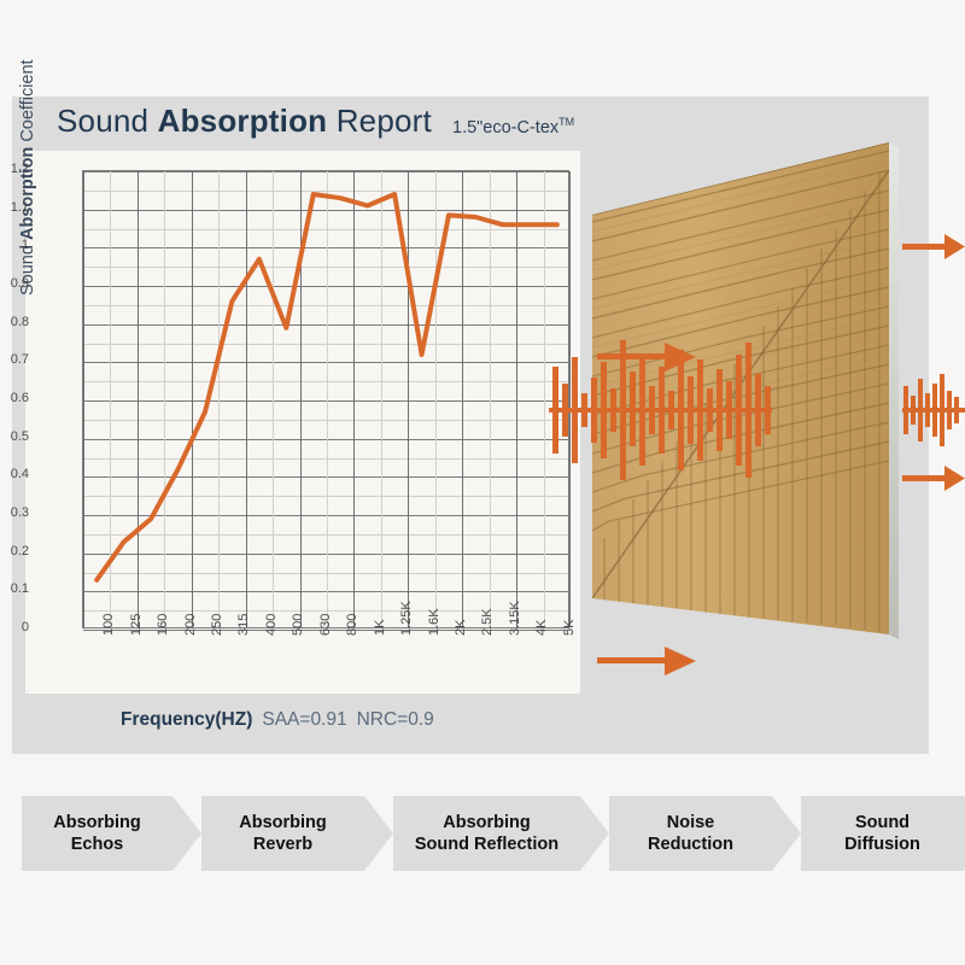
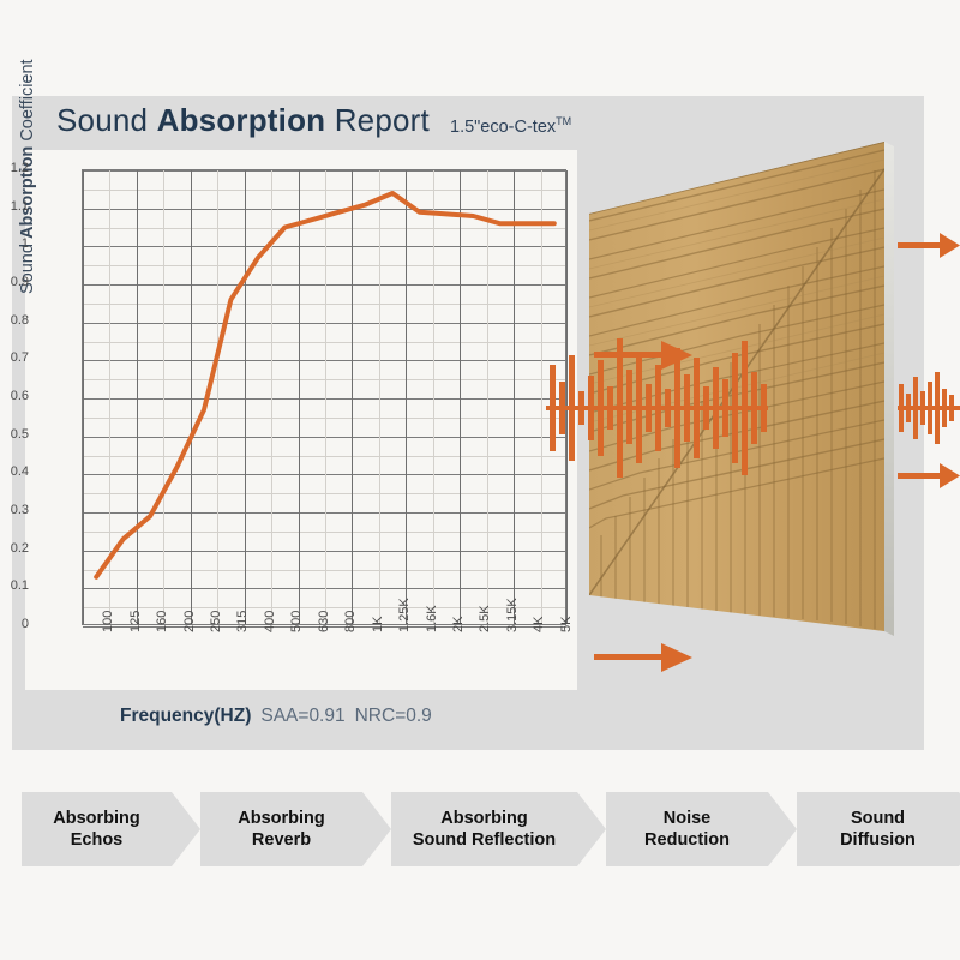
500: 0.79 -> 1.05
630: 1.14 -> 1.07
800: 1.13 -> 1.09
1.6K: 0.72 -> 1.09
